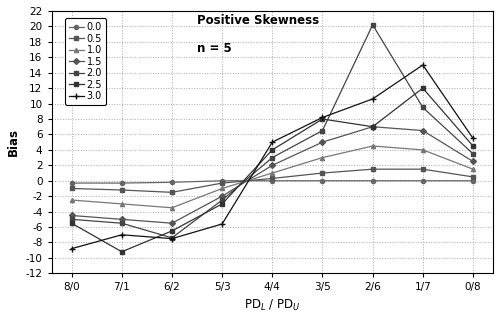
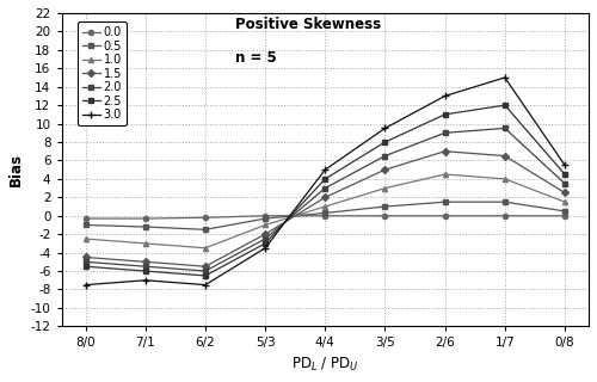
3.0/8/0: -8.8 -> -7.5
2.5/7/1: -9.2 -> -6.0
2.0/6/2: -7.4 -> -6.0
3.0/5/3: -5.6 -> -3.5
3.0/3/5: 8.2 -> 9.5
2.0/2/6: 20.2 -> 9.0
2.5/2/6: 7.0 -> 11.0
3.0/2/6: 10.6 -> 13.0
